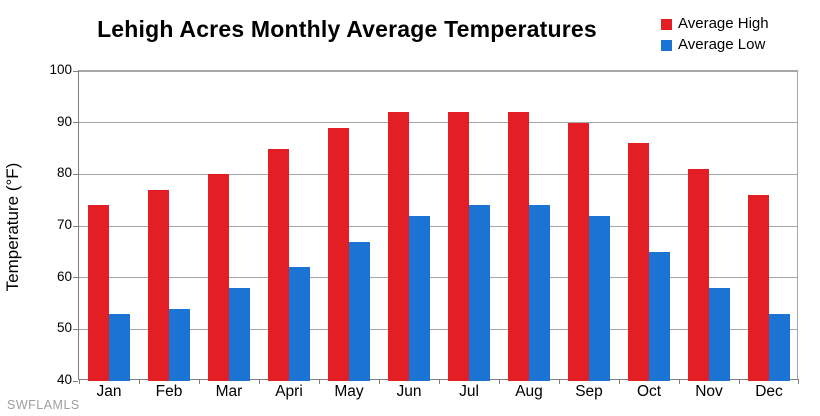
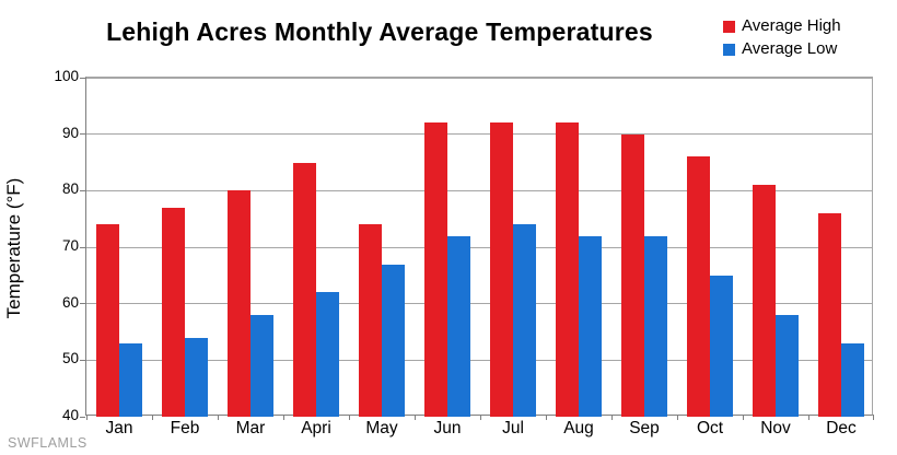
Average High/May: 89 -> 74
Average Low/Aug: 74 -> 72
